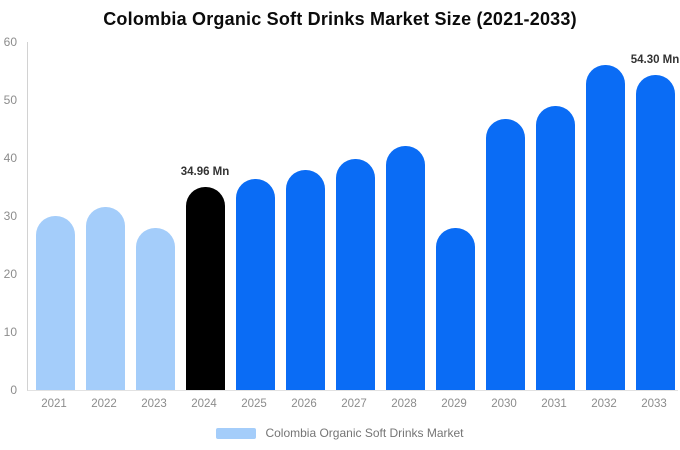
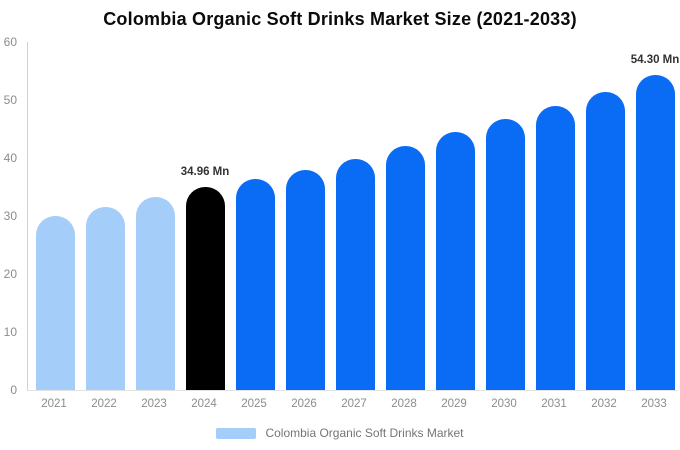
2023: 28 -> 33
2029: 28 -> 44
2032: 56 -> 51
